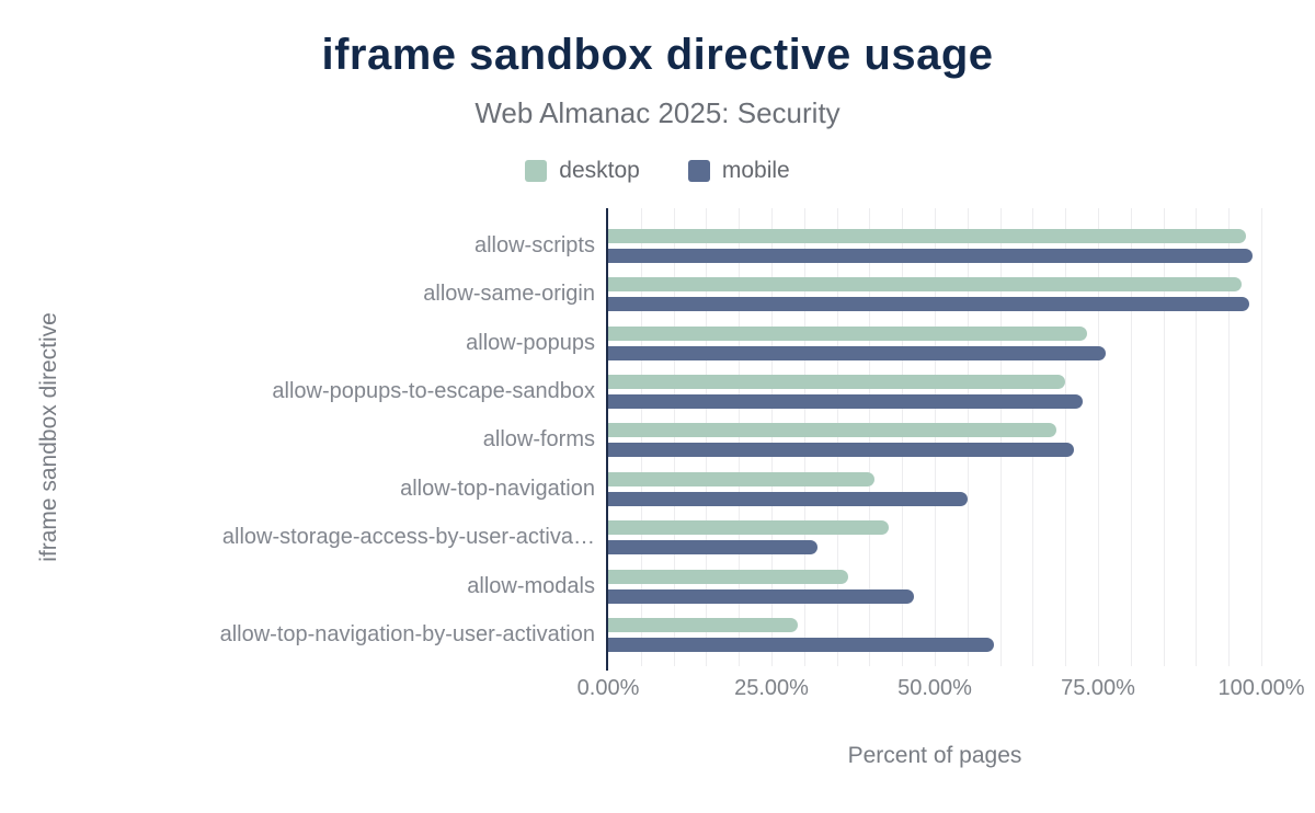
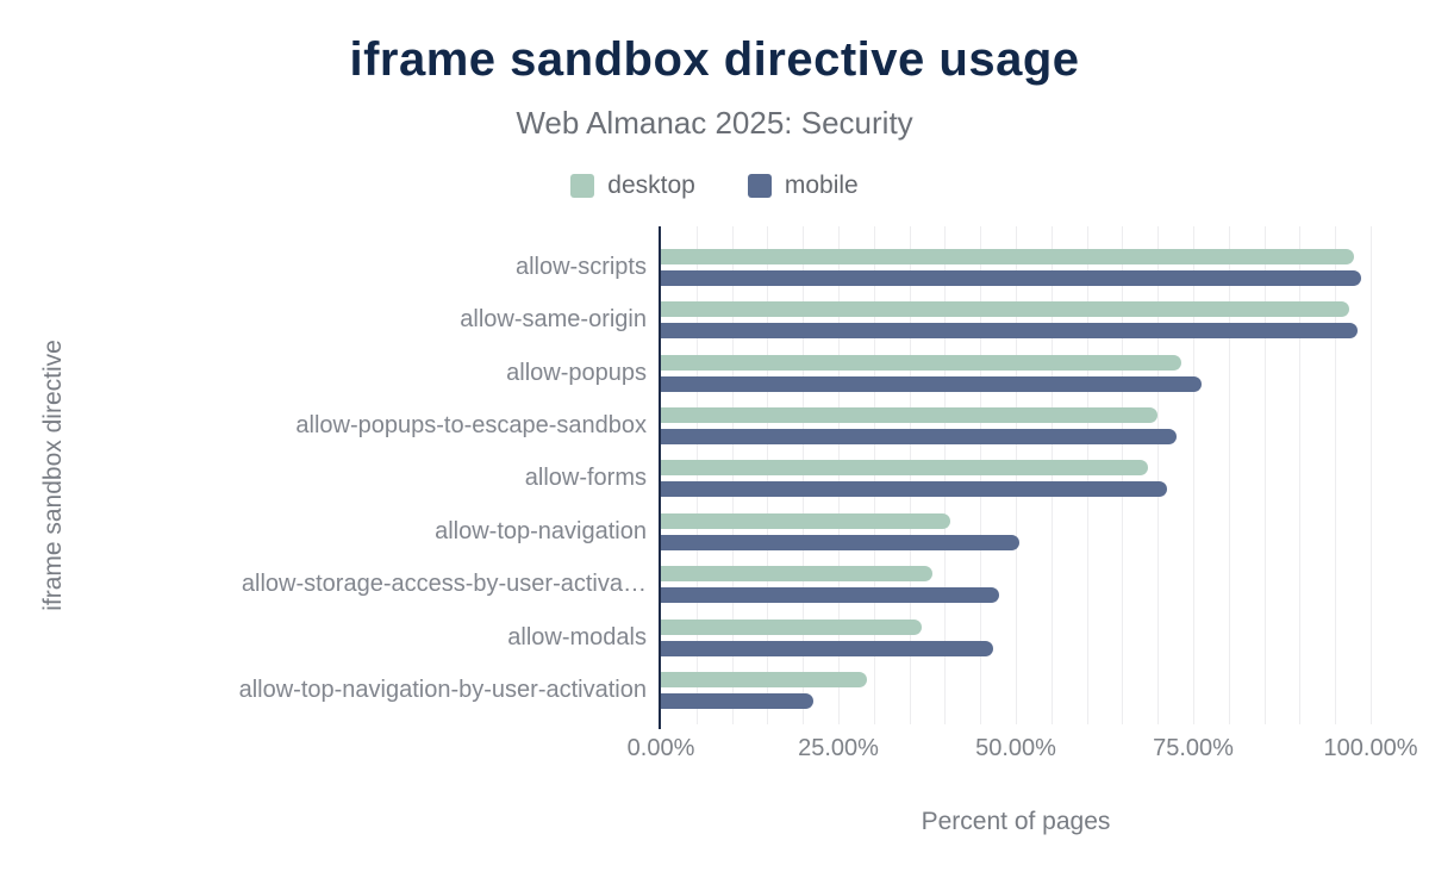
mobile/allow-top-navigation: 55% -> 50%
desktop/allow-storage-access-by-user-activa…: 43% -> 38%
mobile/allow-storage-access-by-user-activa…: 32% -> 48%
mobile/allow-top-navigation-by-user-activation: 59% -> 21%
